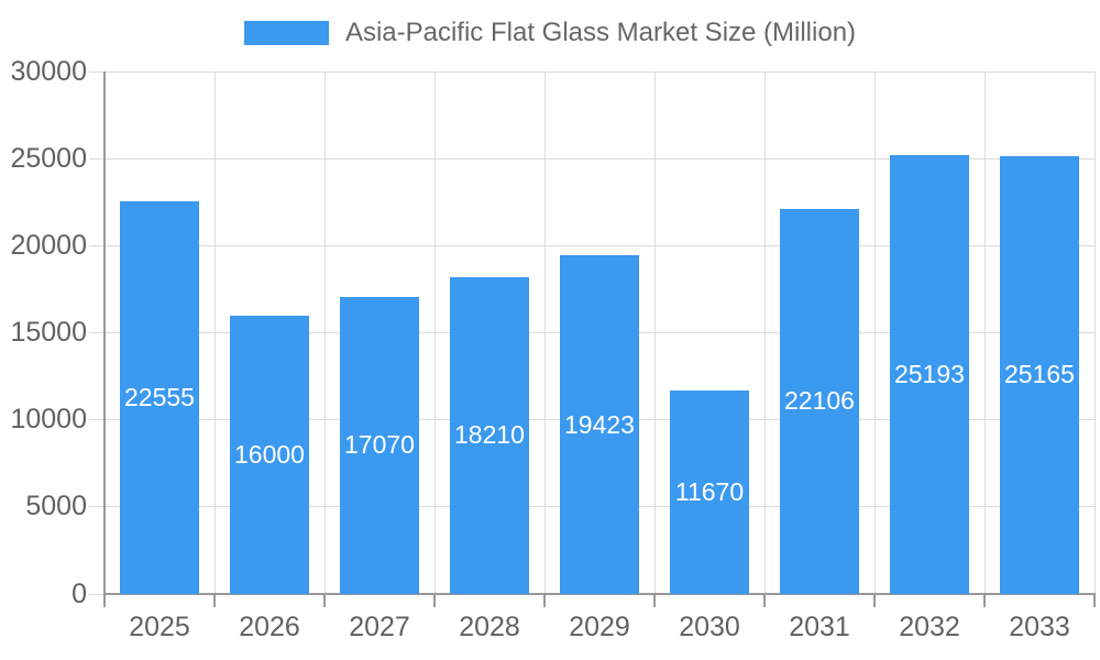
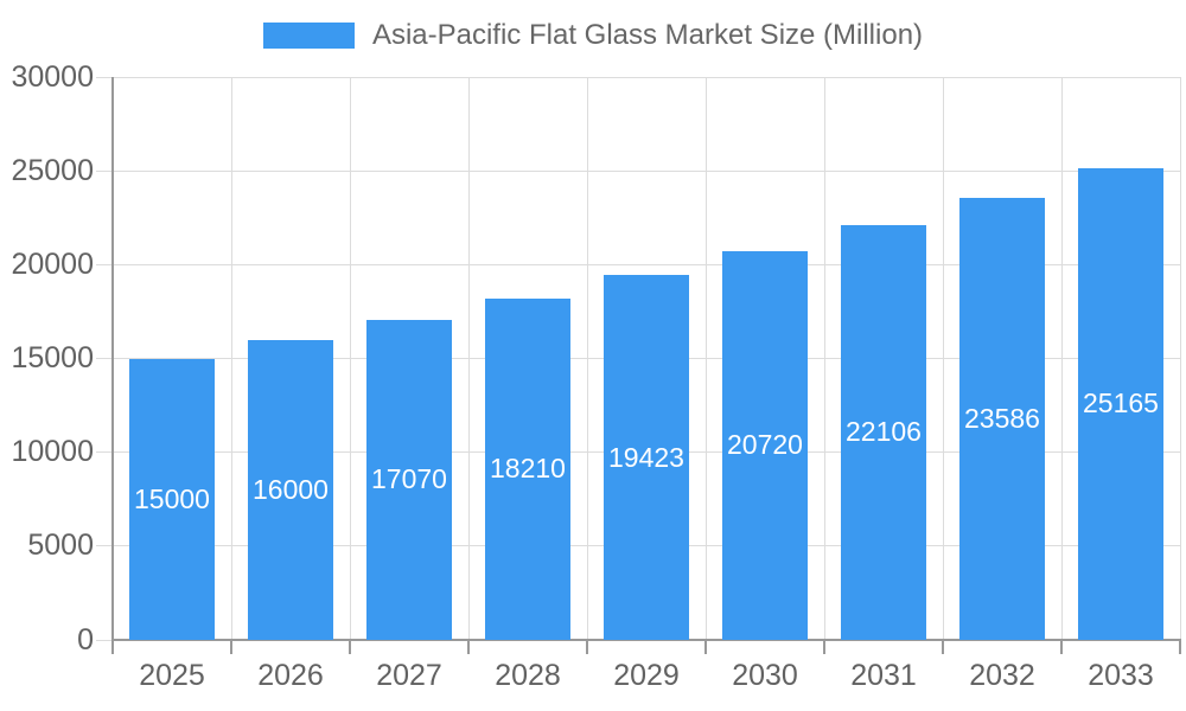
2025: 22555 -> 15000
2030: 11670 -> 20720
2032: 25193 -> 23586
